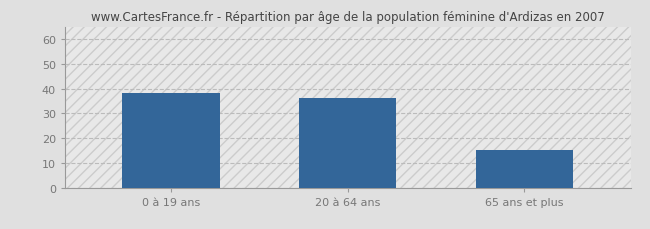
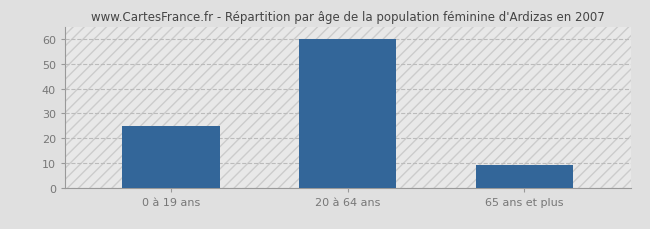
0 à 19 ans: 38 -> 25
20 à 64 ans: 36 -> 60
65 ans et plus: 15 -> 9
